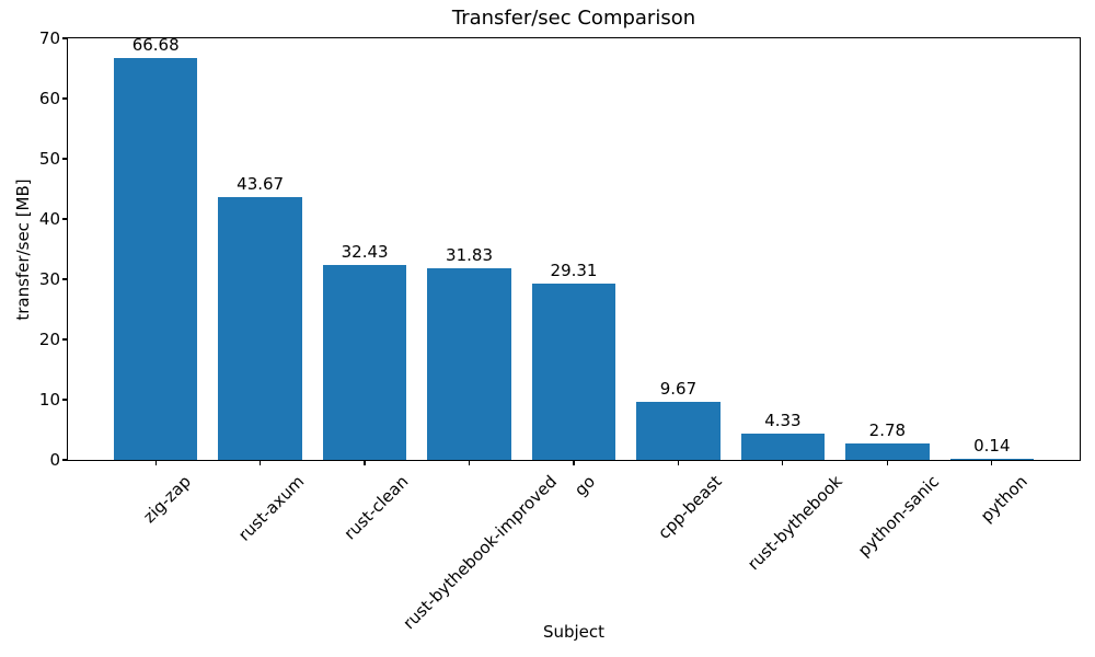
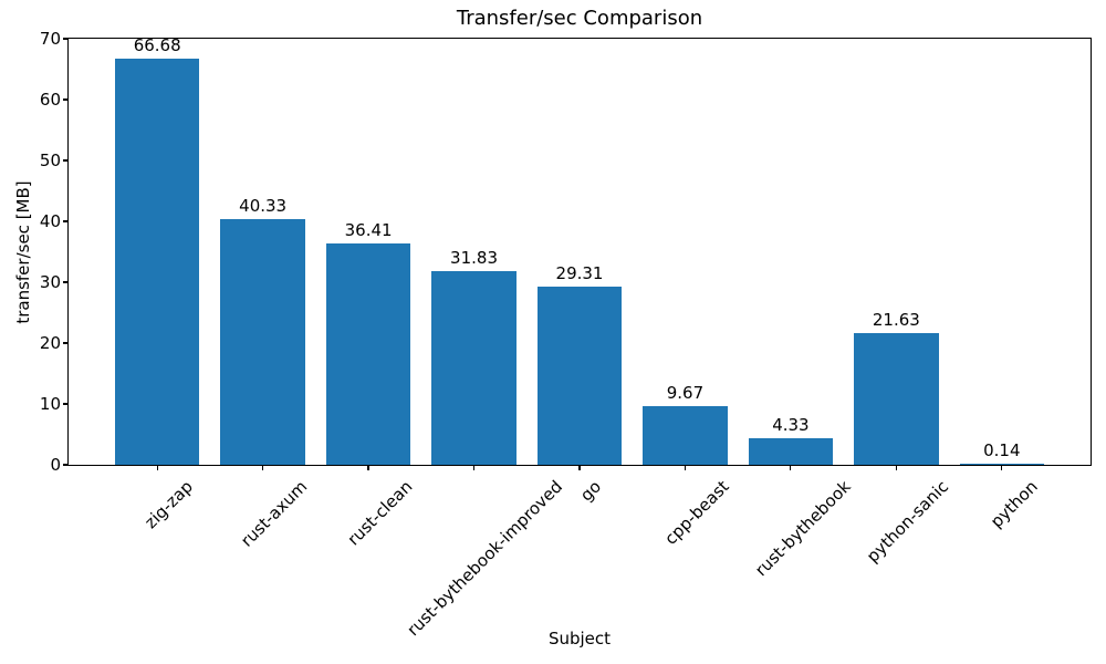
rust-axum: 43.67 -> 40.33
rust-clean: 32.43 -> 36.41
python-sanic: 2.78 -> 21.63
